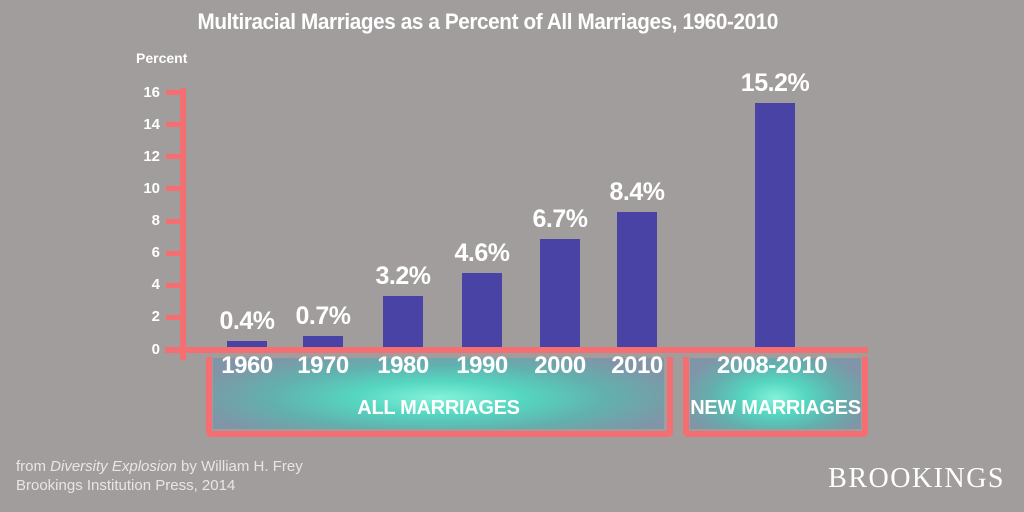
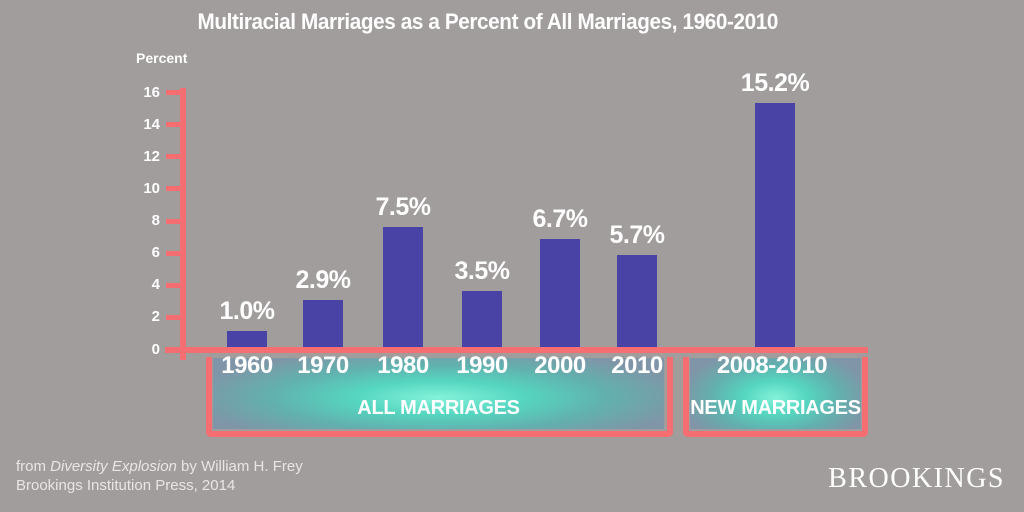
1960: 0.4% -> 1.0%
1970: 0.7% -> 2.9%
1980: 3.2% -> 7.5%
1990: 4.6% -> 3.5%
2010: 8.4% -> 5.7%
